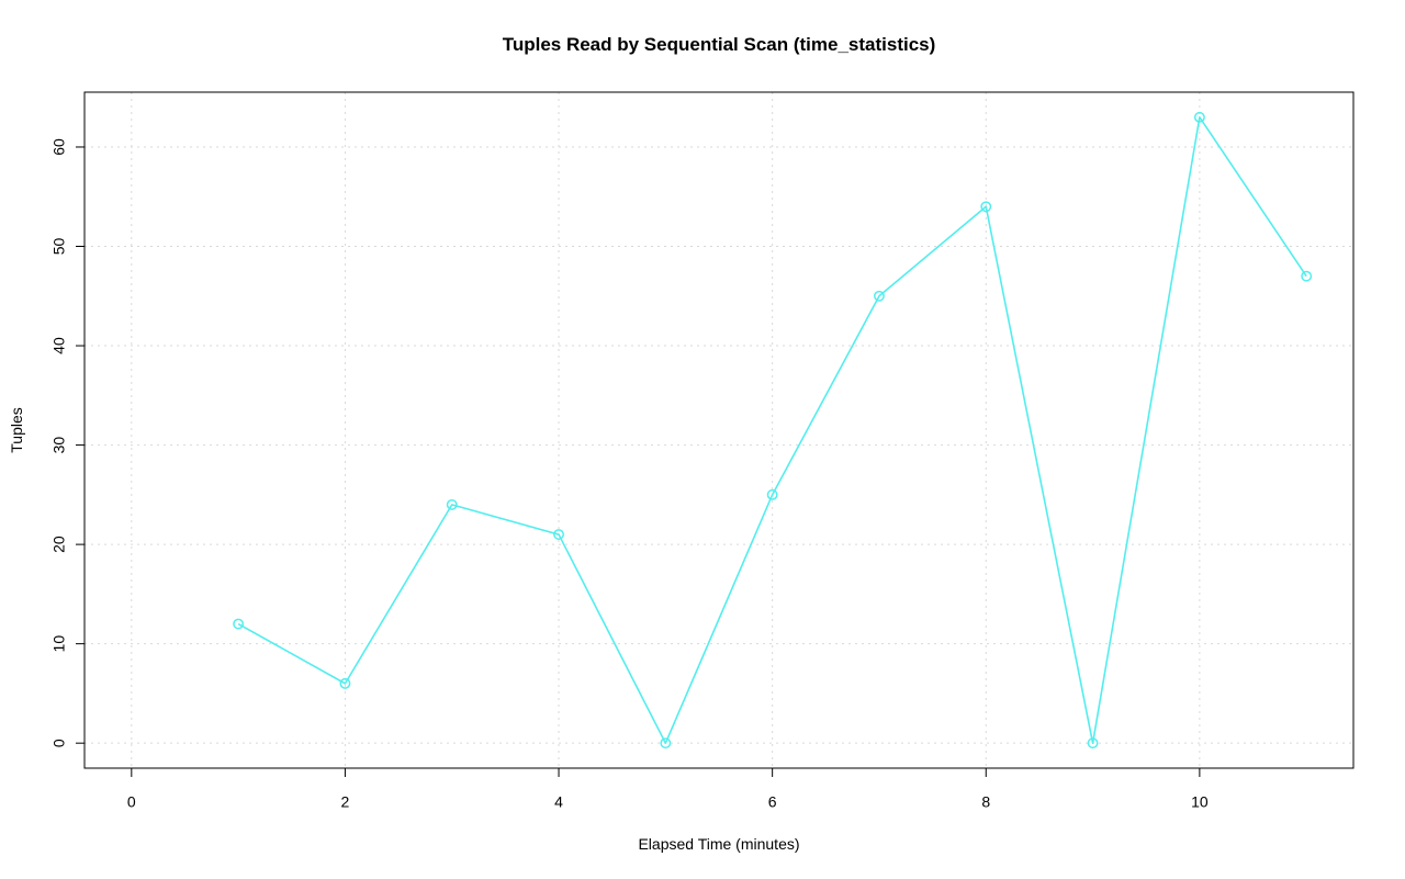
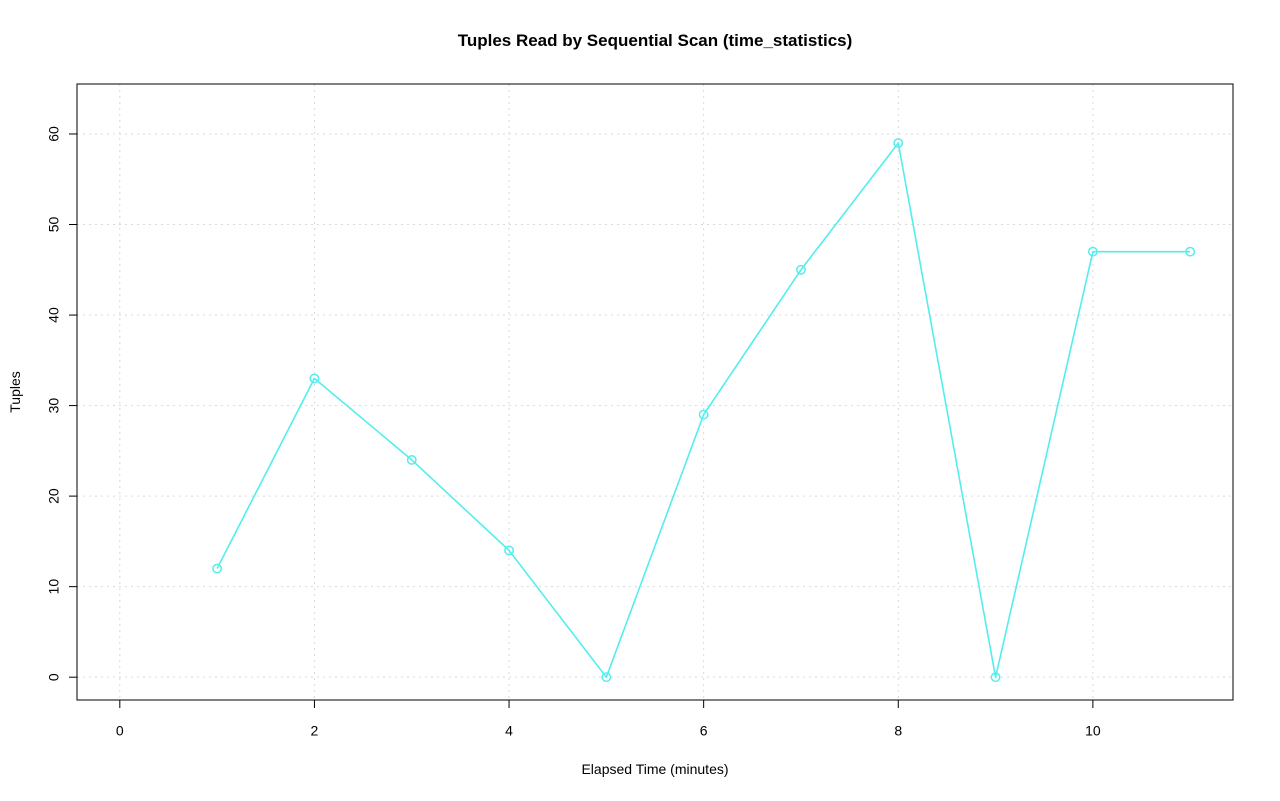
2: 6 -> 33
4: 21 -> 14
6: 25 -> 29
8: 54 -> 59
10: 63 -> 47
